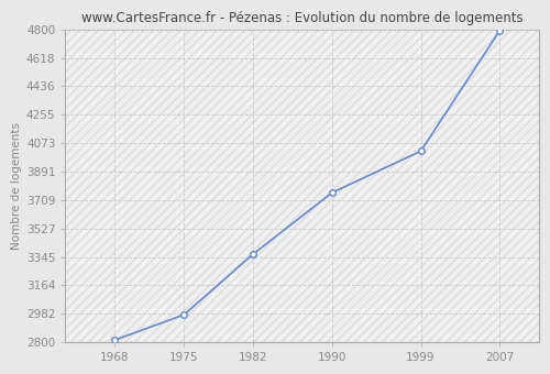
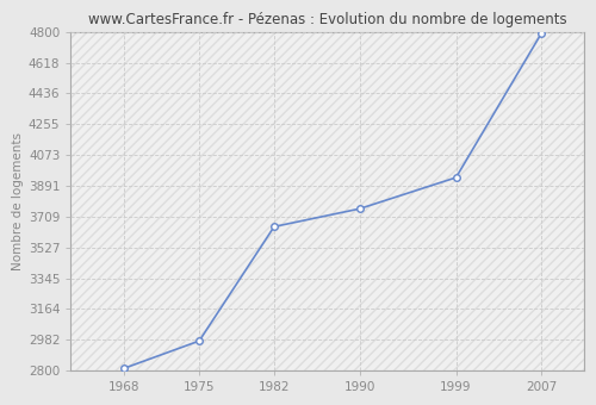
1982: 3360 -> 3650
1999: 4020 -> 3940
